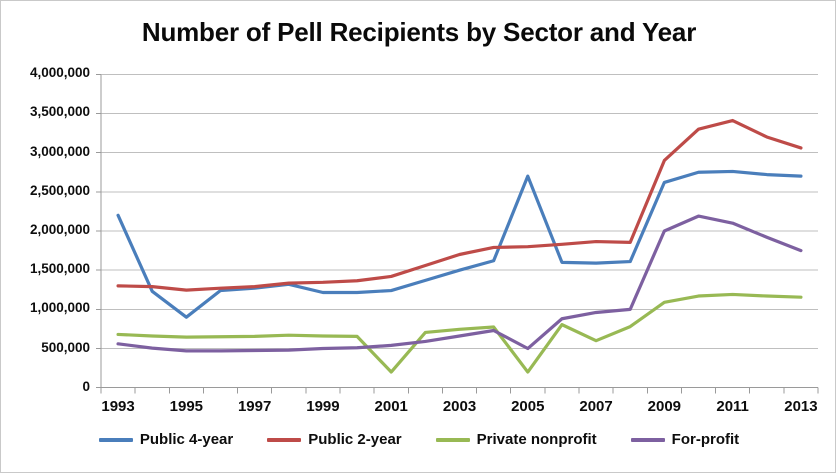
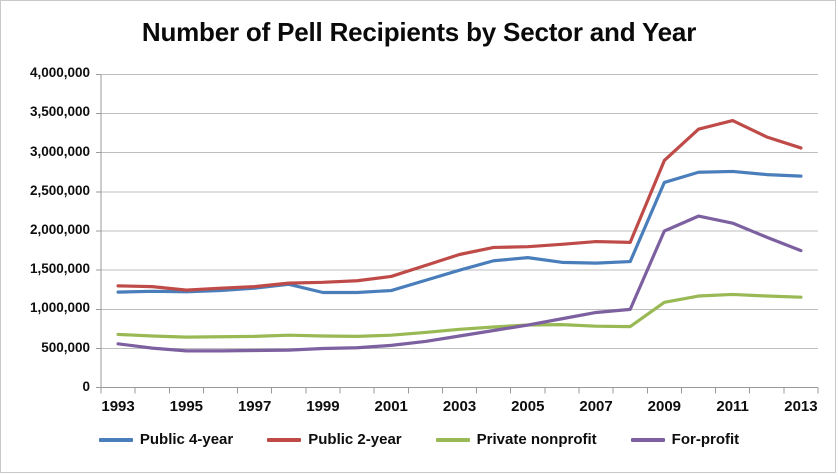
Public 4-year/1993: 2200000 -> 1200000
Public 4-year/1995: 900000 -> 1200000
Private nonprofit/2001: 200000 -> 700000
Public 4-year/2005: 2700000 -> 1700000
Private nonprofit/2005: 200000 -> 800000
For-profit/2005: 500000 -> 800000
Private nonprofit/2007: 600000 -> 800000
